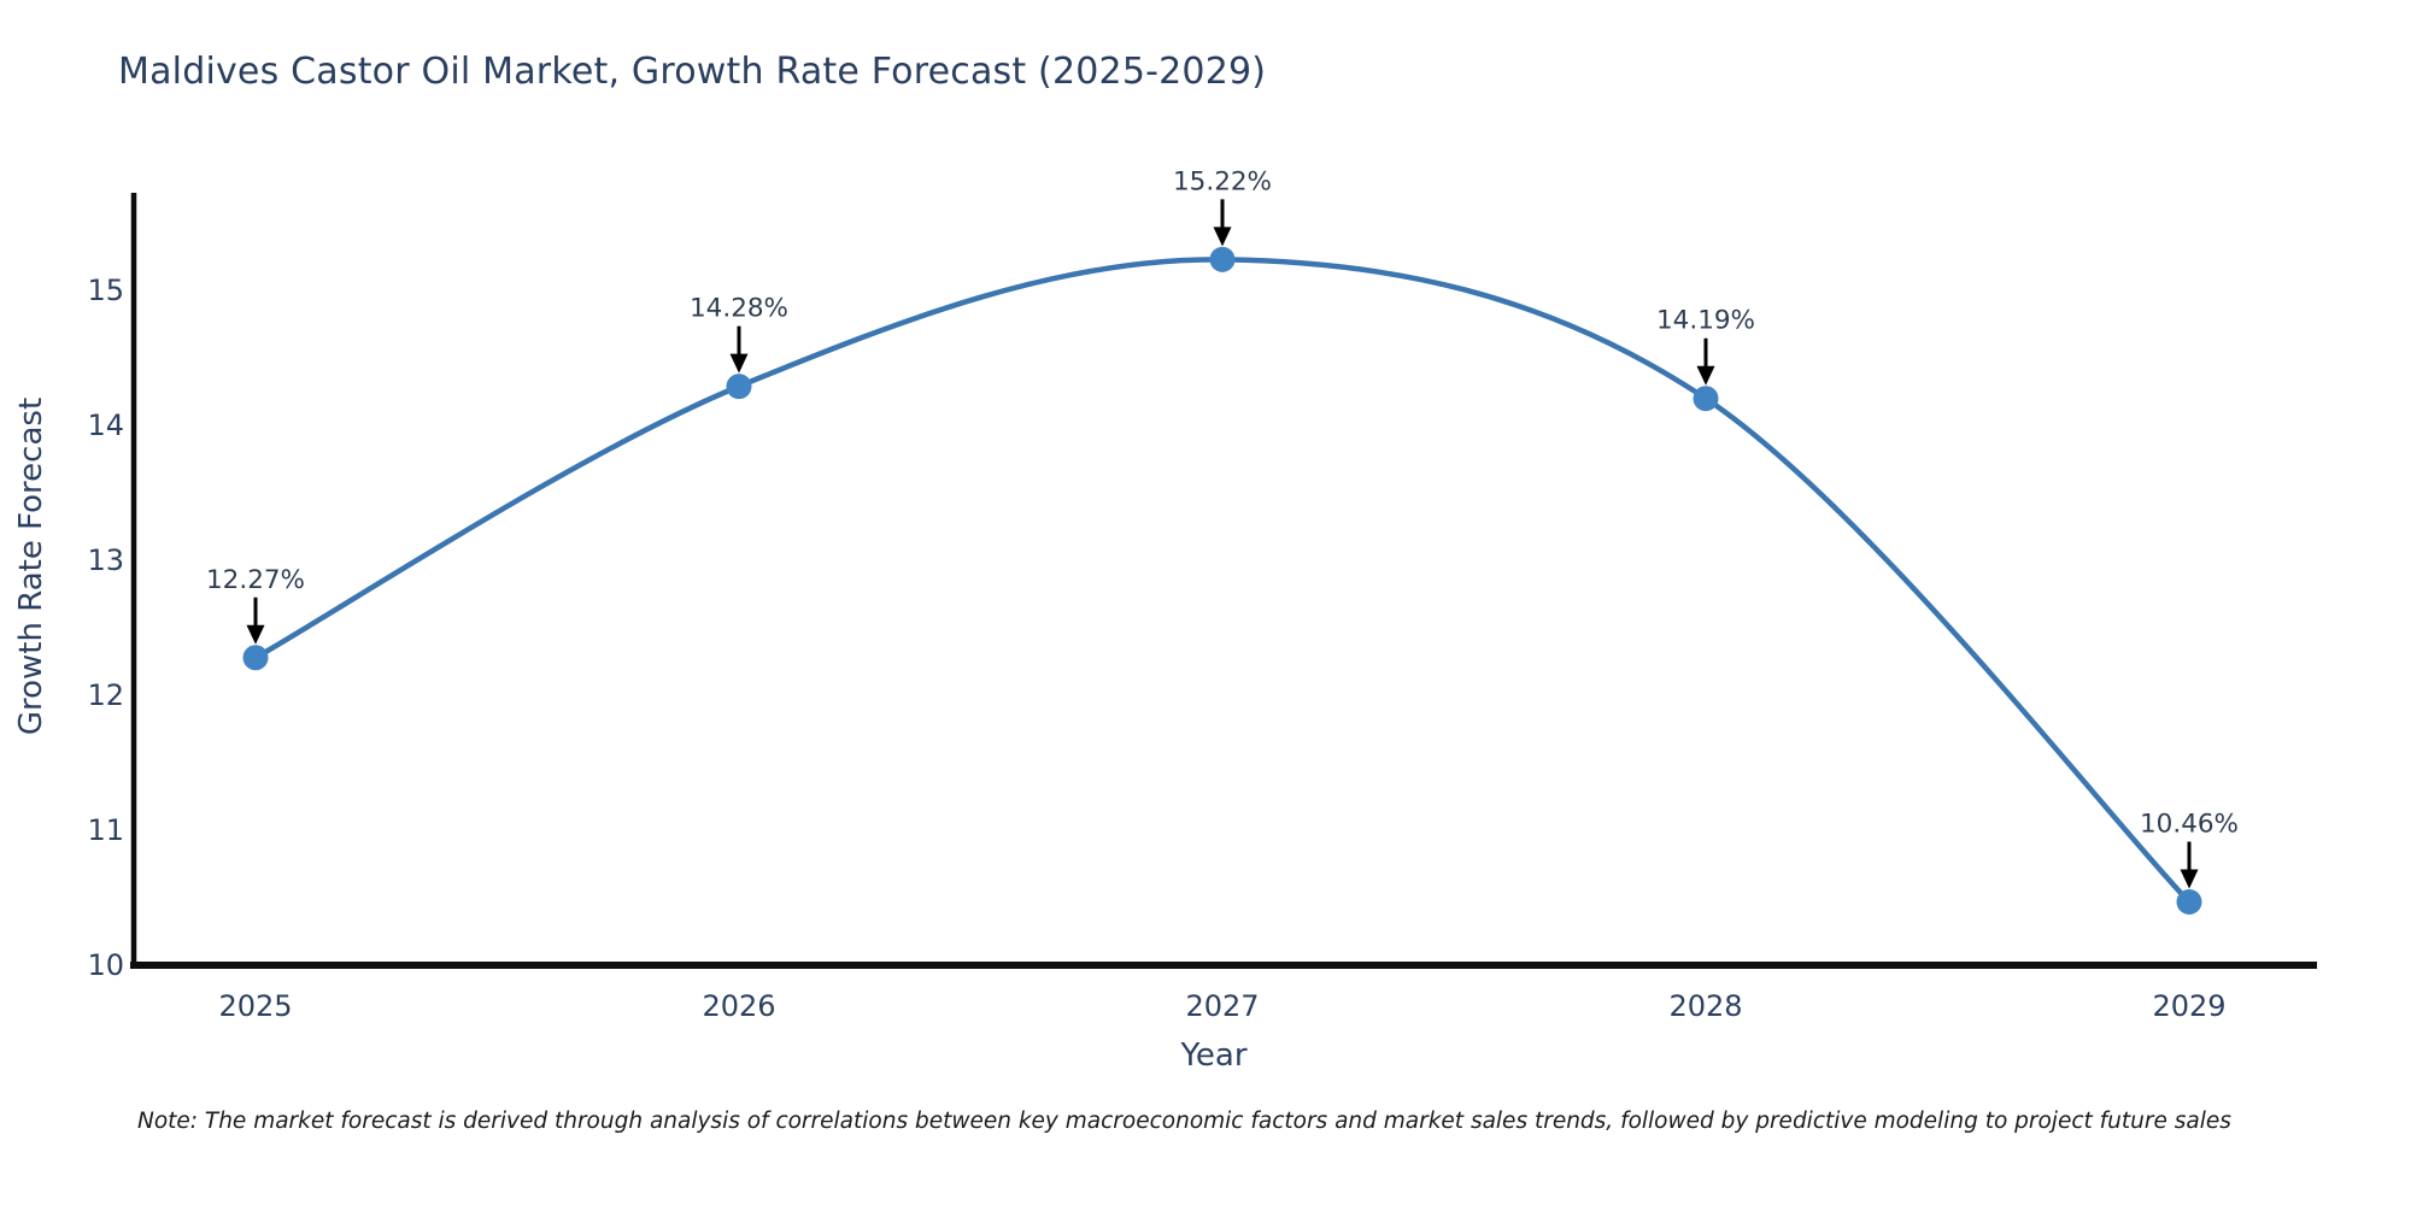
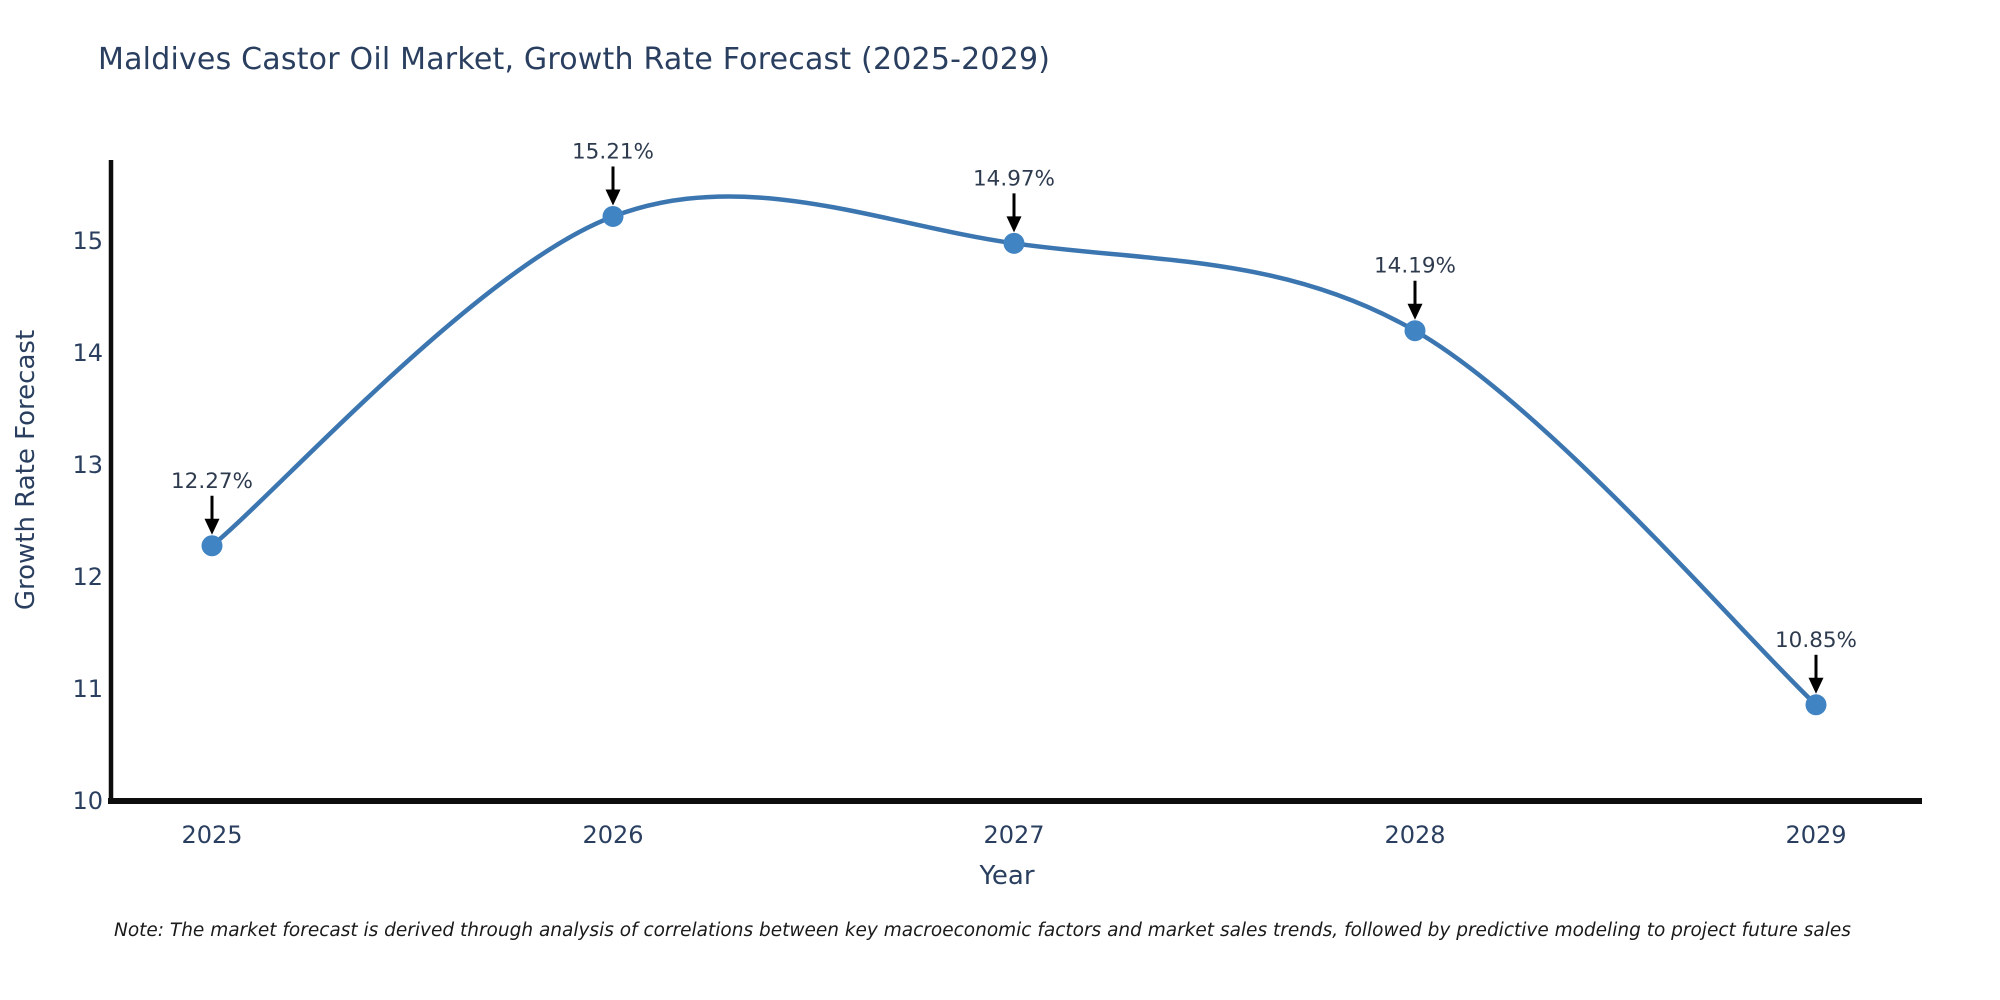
2026: 14.28% -> 15.21%
2027: 15.22% -> 14.97%
2029: 10.46% -> 10.85%
